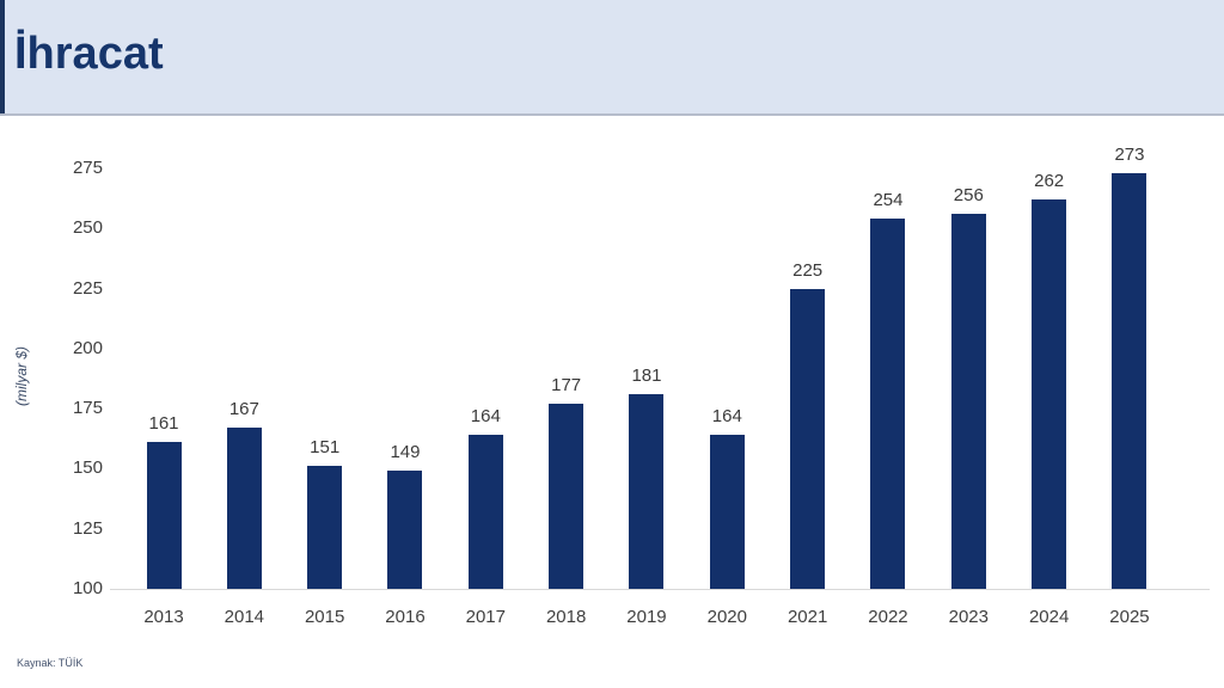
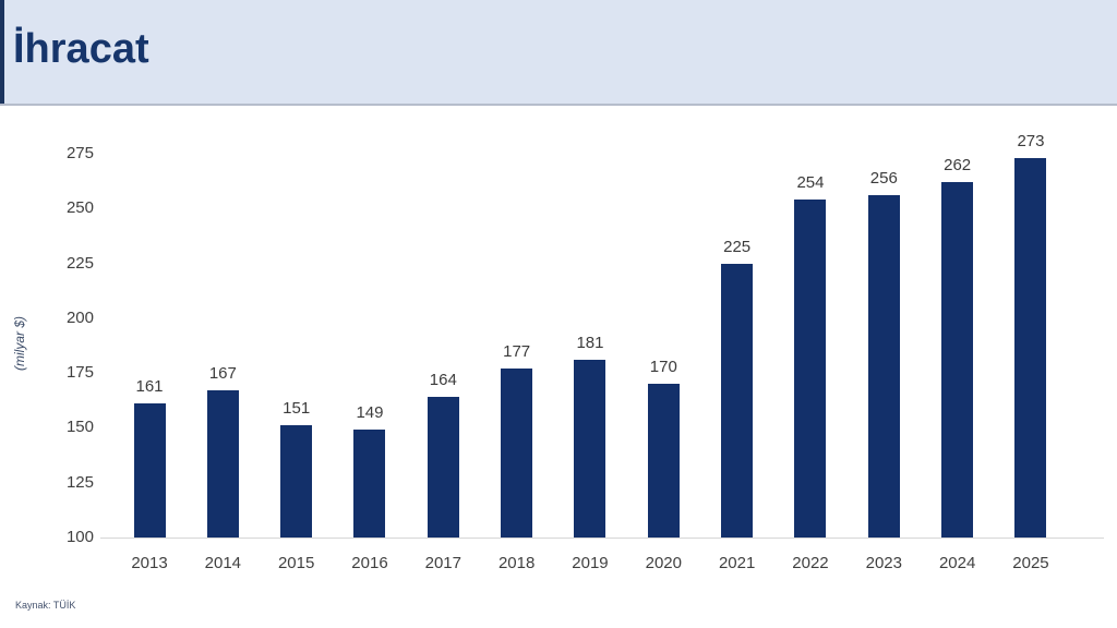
2020: 164 -> 170
